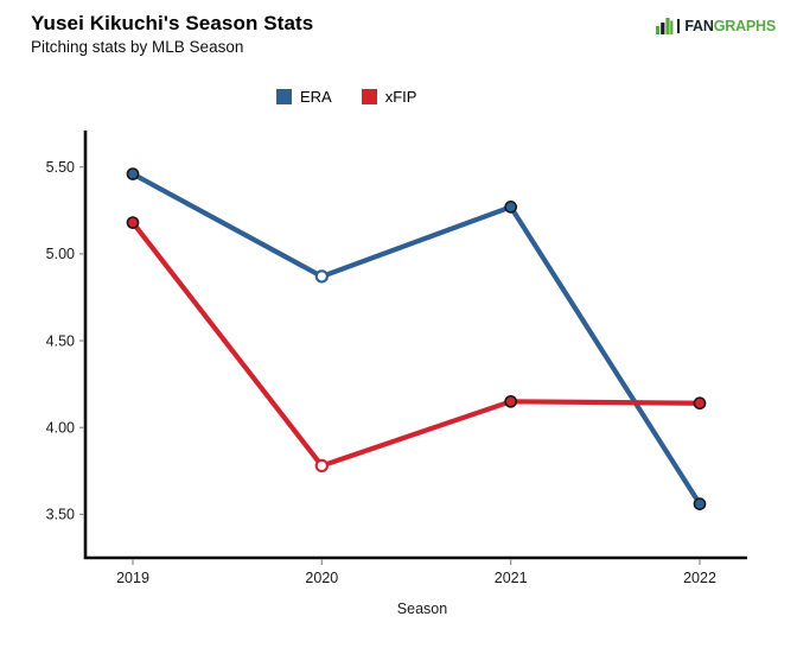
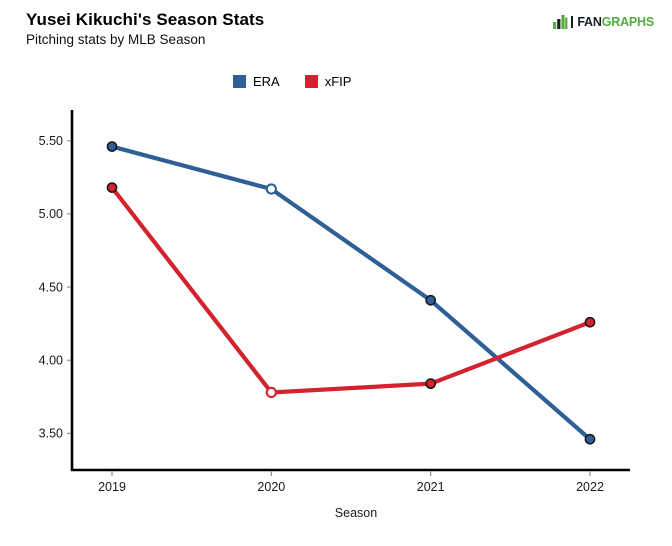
ERA/2020: 4.87 -> 5.17
ERA/2021: 5.27 -> 4.41
xFIP/2021: 4.15 -> 3.84
ERA/2022: 3.56 -> 3.46
xFIP/2022: 4.14 -> 4.26
